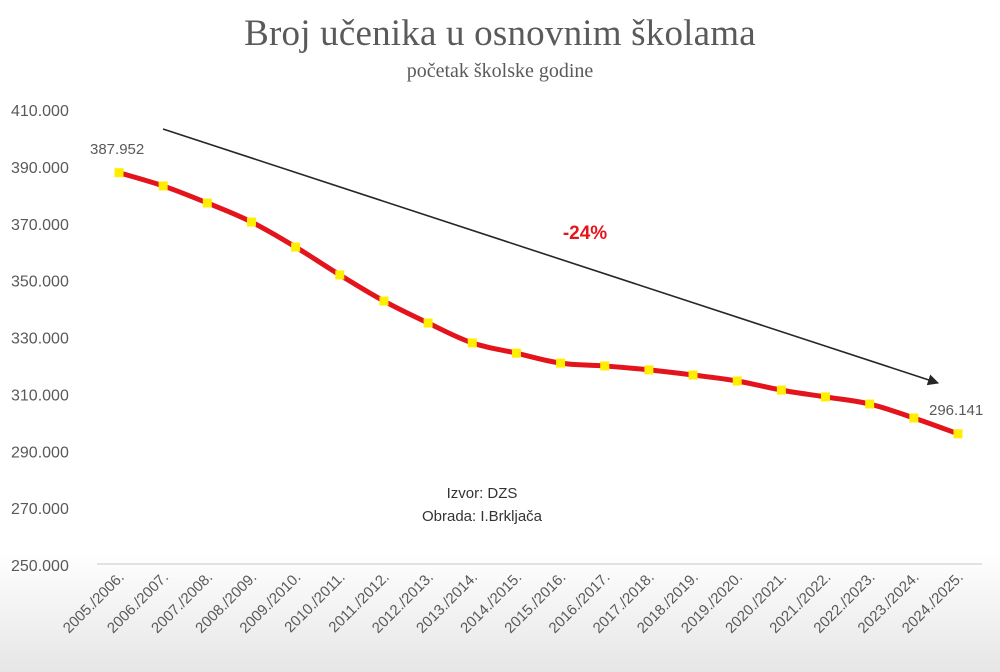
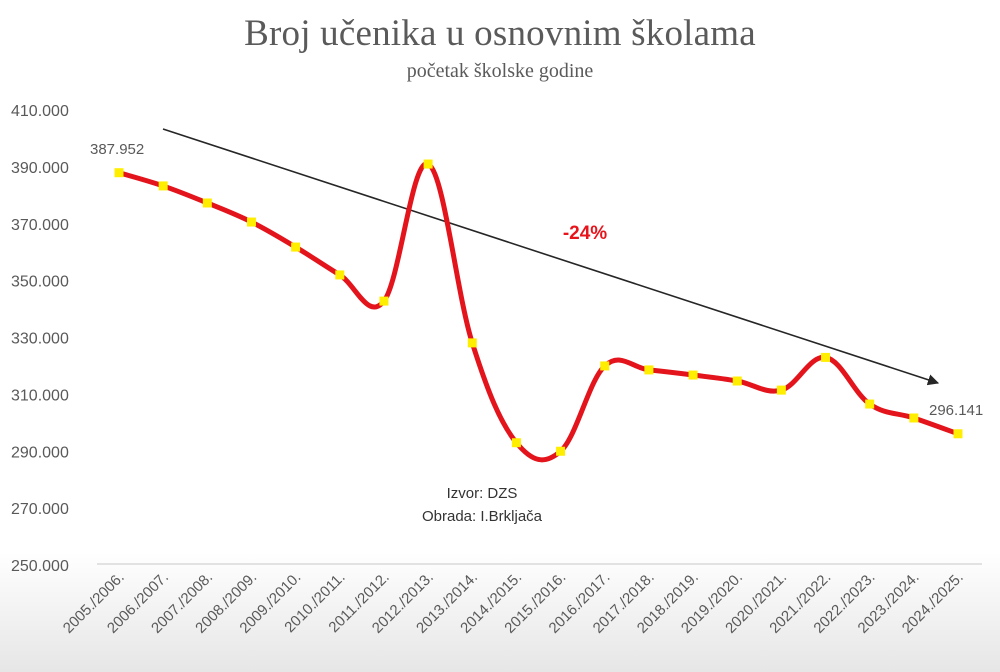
2012./2013.: 335000 -> 391000
2014./2015.: 324000 -> 293000
2015./2016.: 321000 -> 290000
2021./2022.: 309000 -> 323000
